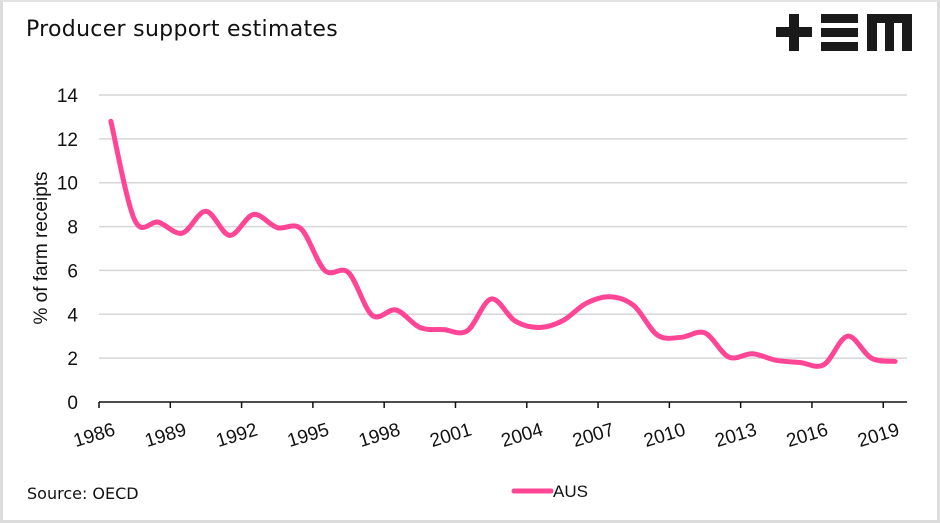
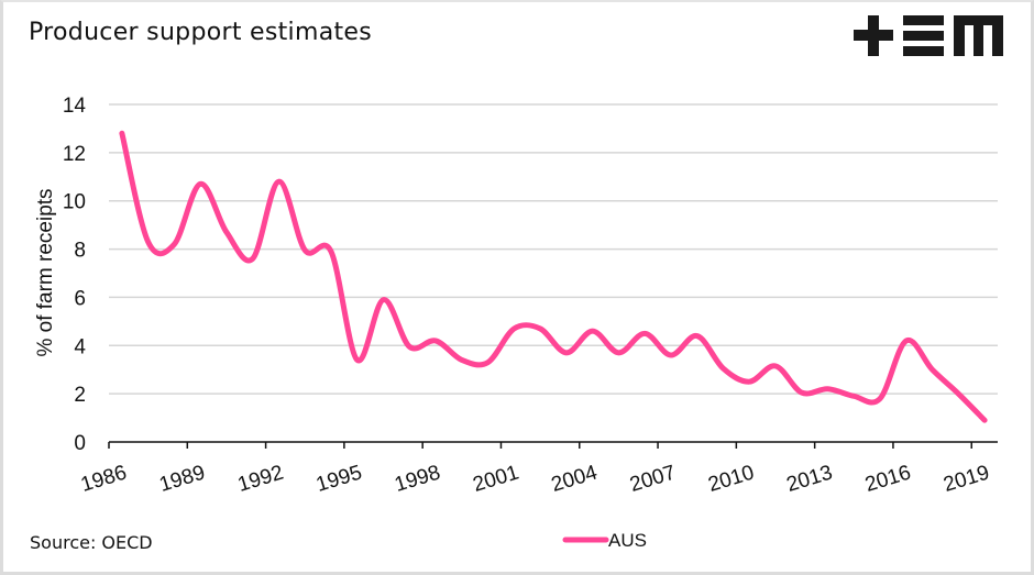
1989: 7.7 -> 10.7
1992: 8.6 -> 10.8
1995: 6.0 -> 3.4
2001: 3.2 -> 4.7
2004: 3.4 -> 4.6
2007: 4.8 -> 3.6
2010: 3.0 -> 2.5
2016: 1.7 -> 4.2
2019: 1.9 -> 0.9
